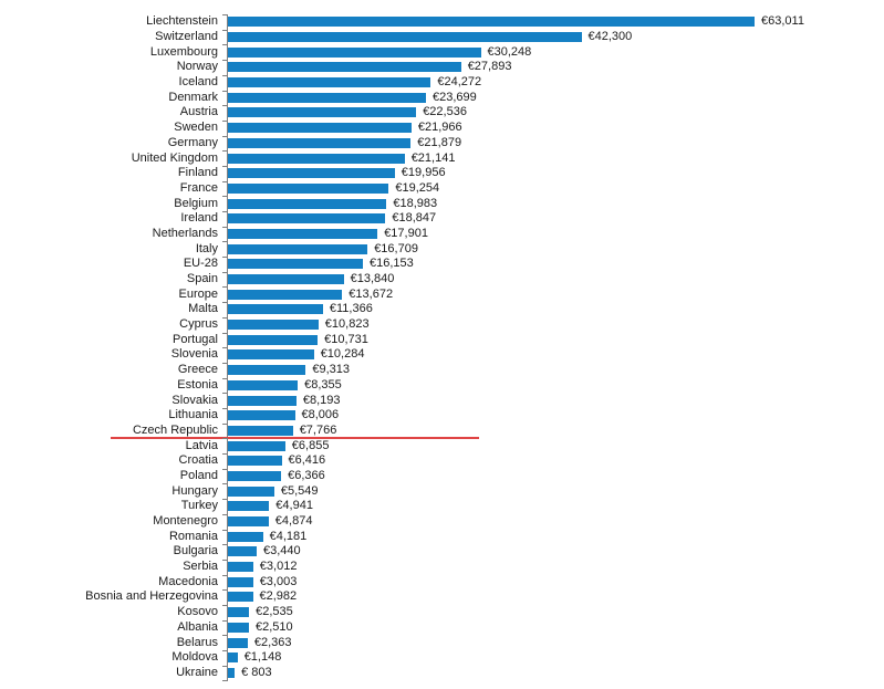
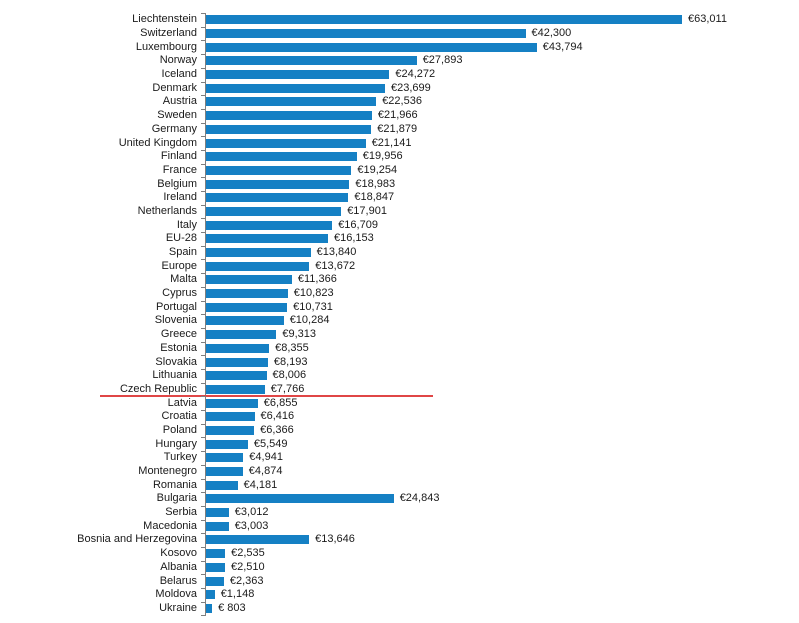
Luxembourg: €30,248 -> €43,794
Bulgaria: €3,440 -> €24,843
Bosnia and Herzegovina: €2,982 -> €13,646
